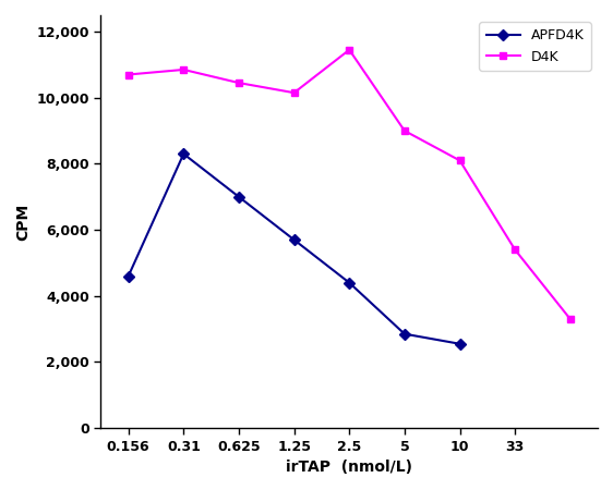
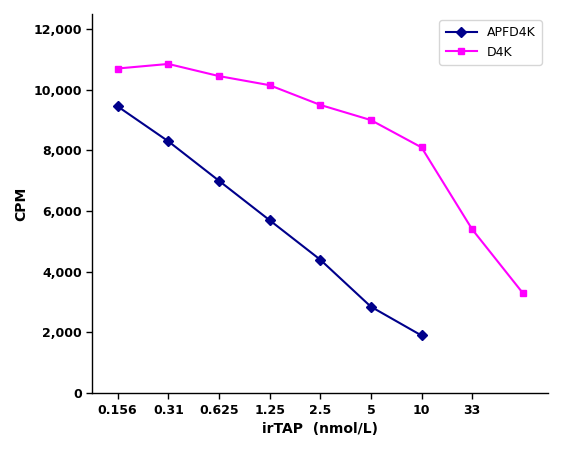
APFD4K/0.156: 4,600 -> 9,450
D4K/2.5: 11,450 -> 9,500
APFD4K/10: 2,550 -> 1,900
